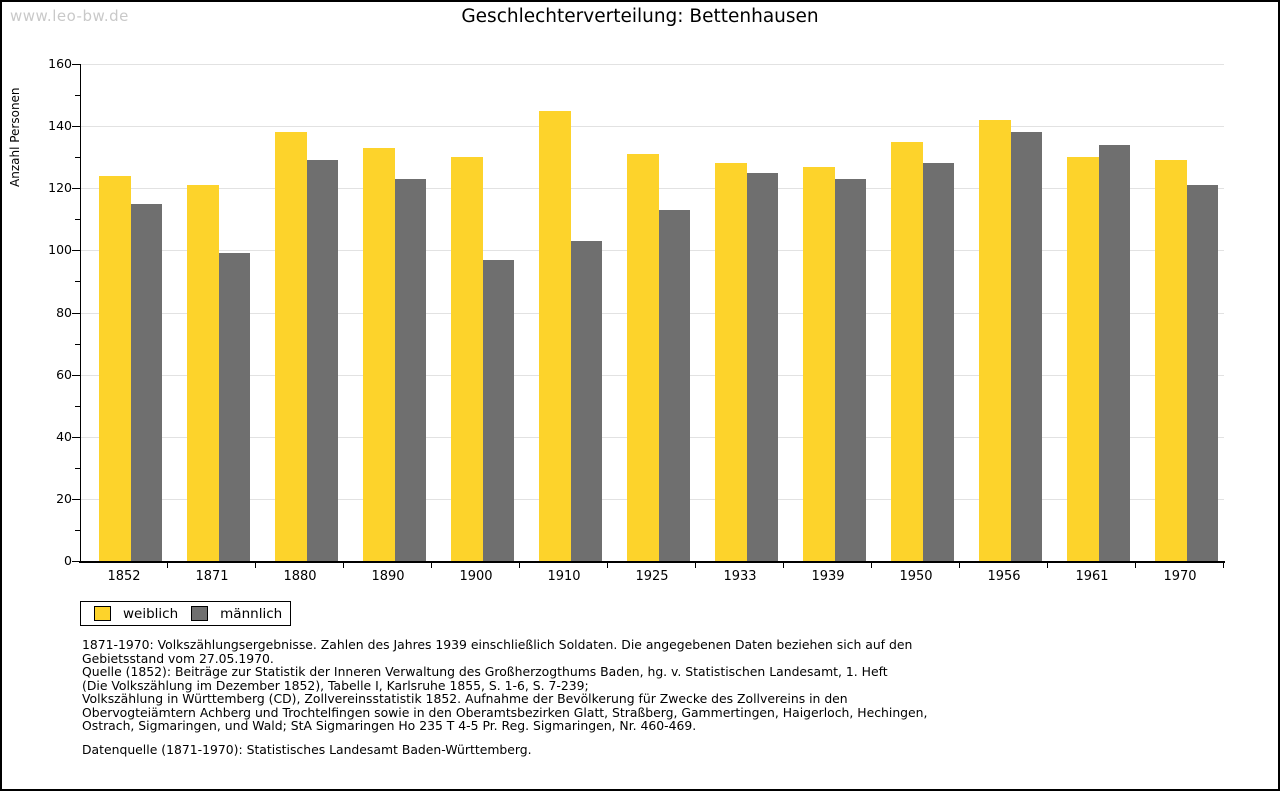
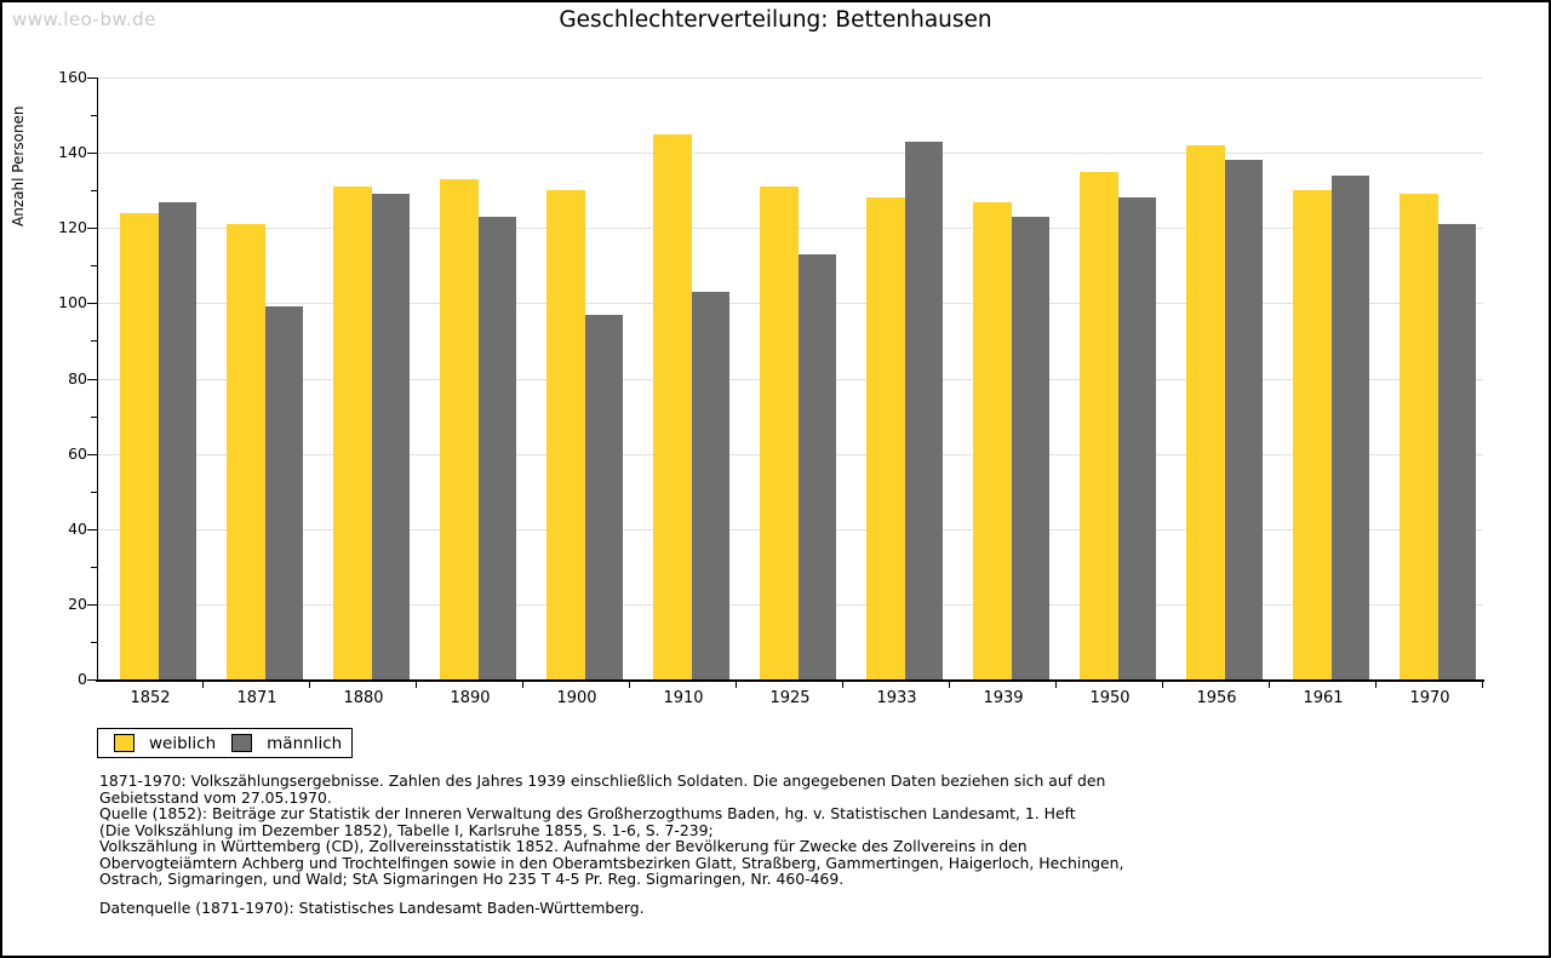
männlich/1852: 115 -> 127
weiblich/1880: 138 -> 131
männlich/1933: 125 -> 143
